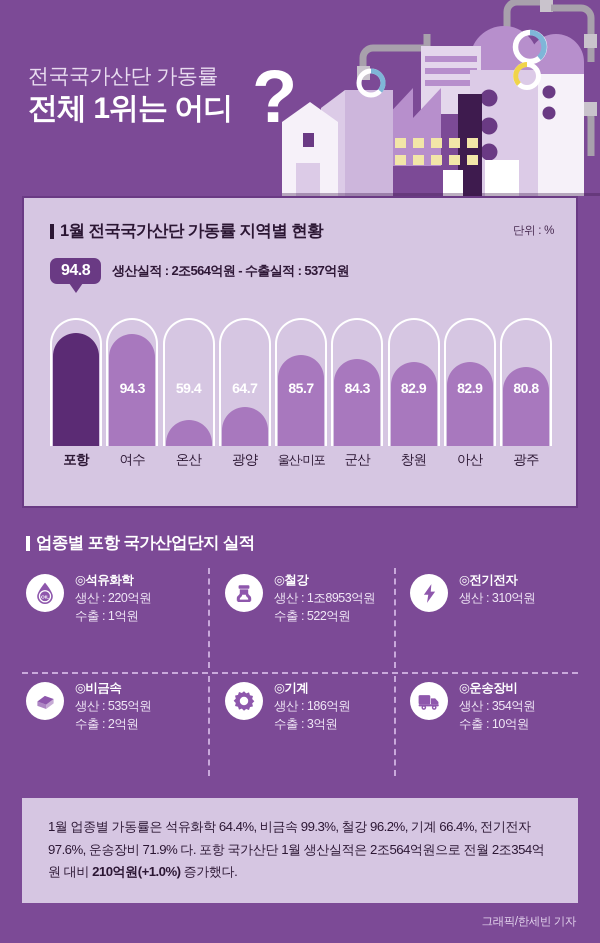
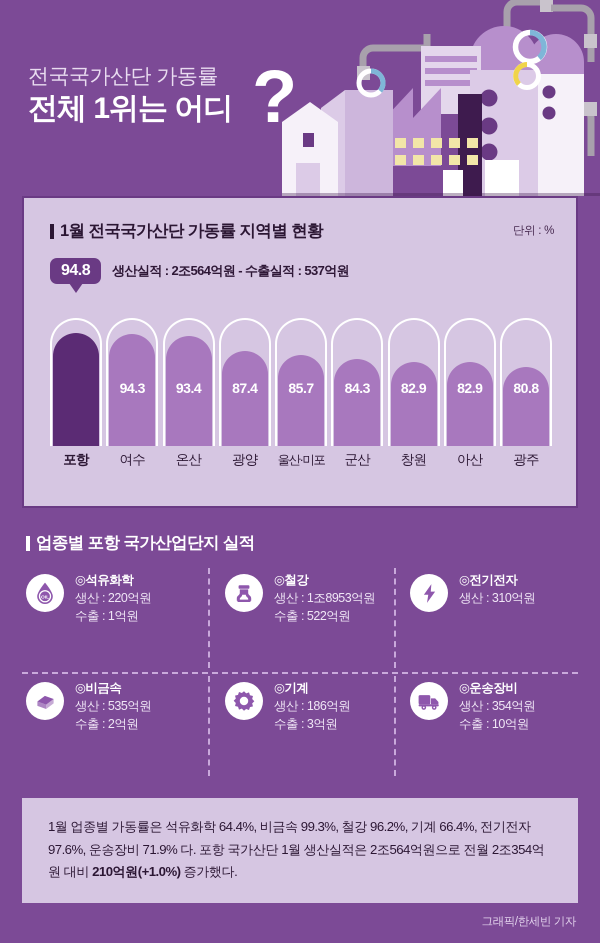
온산: 59.4 -> 93.4
광양: 64.7 -> 87.4
